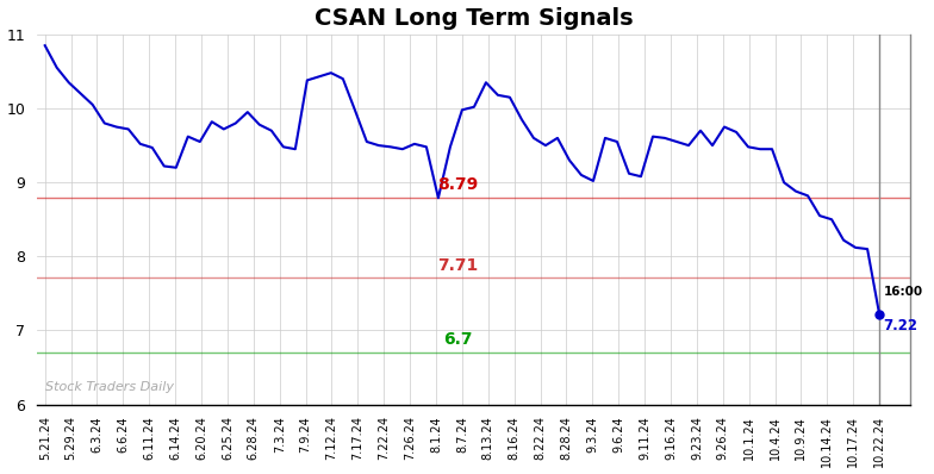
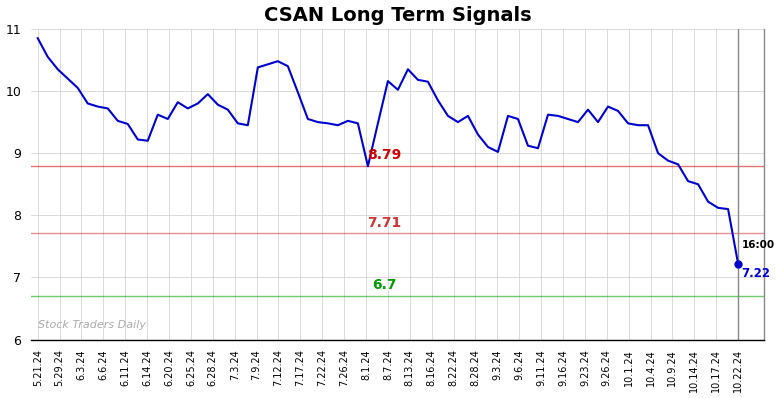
8.7.24: 9.98 -> 10.16
